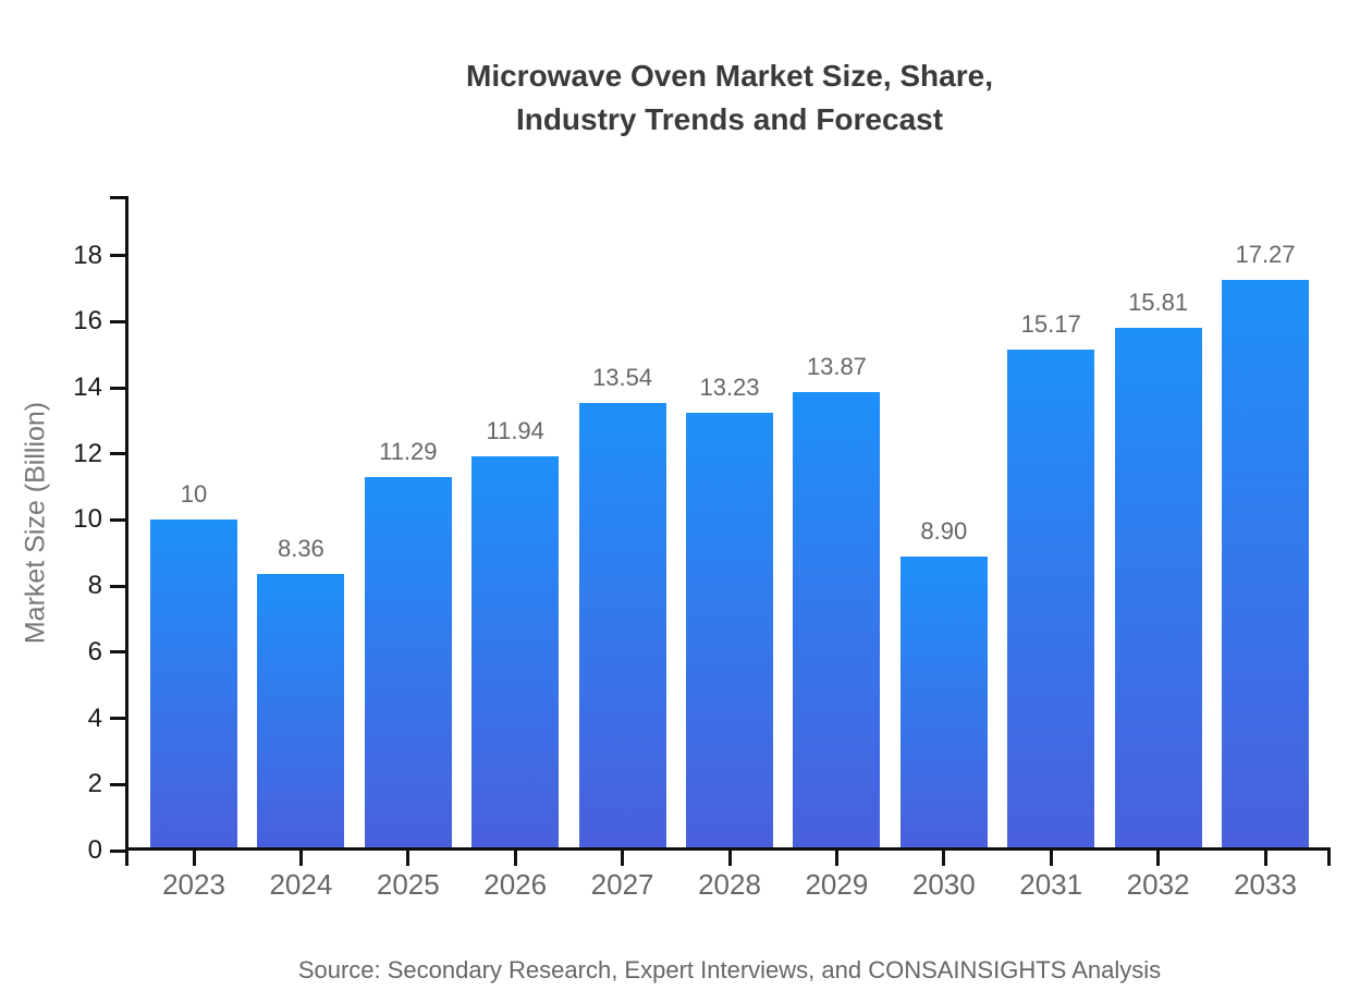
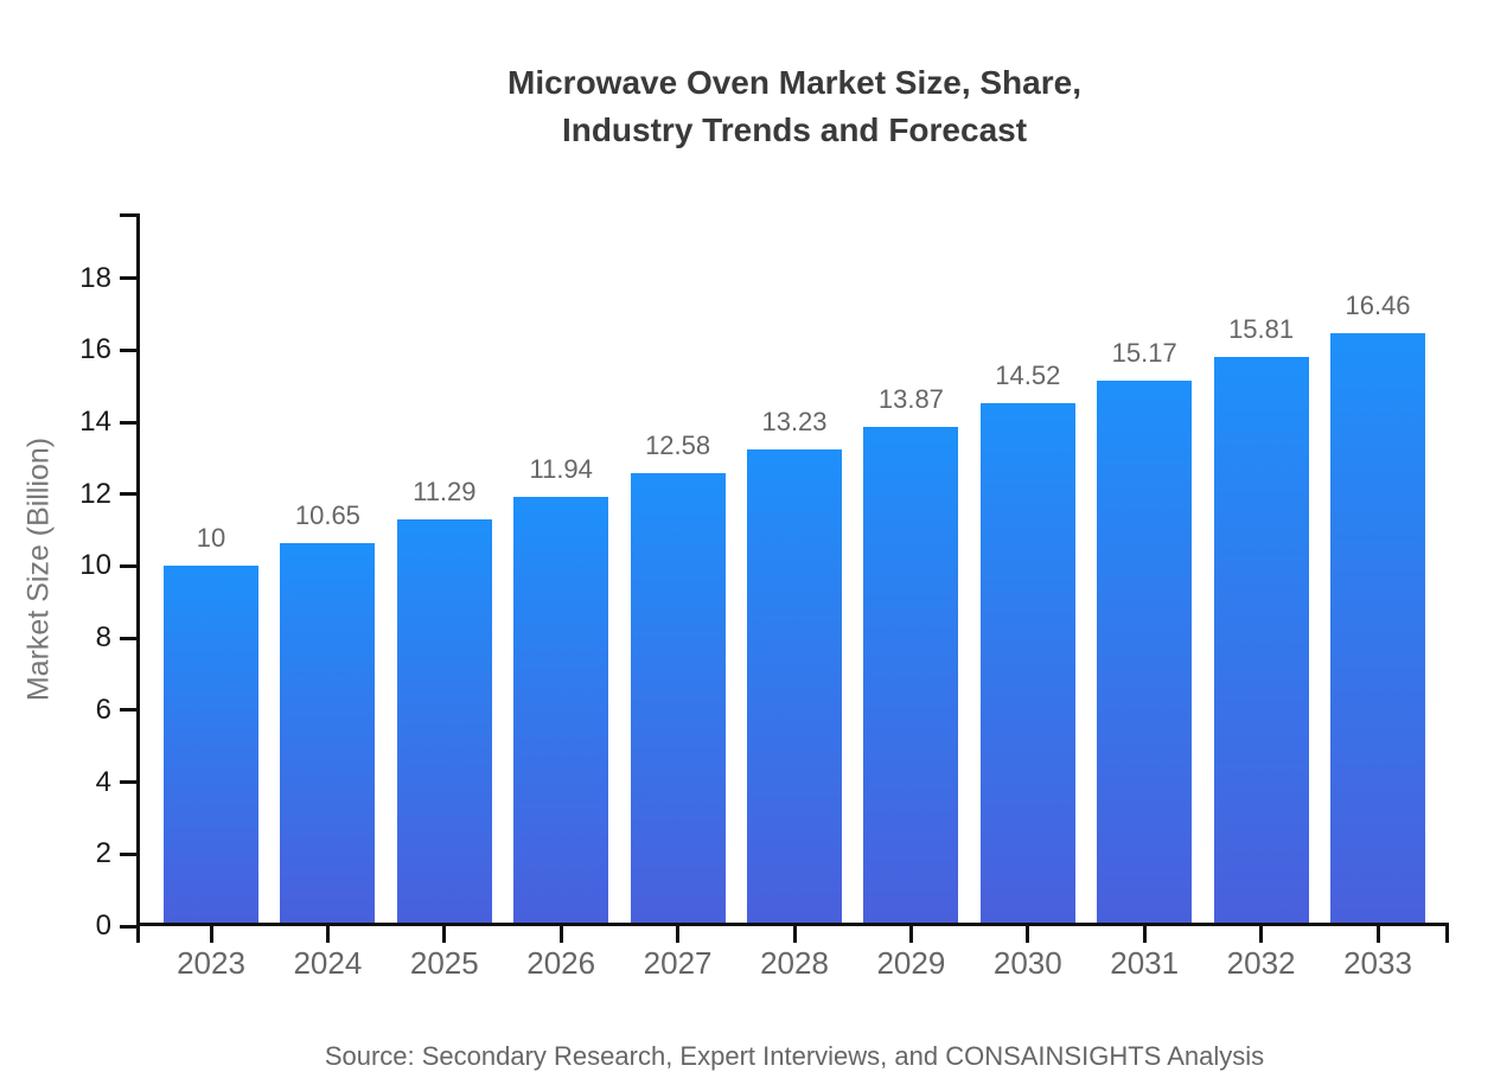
2024: 8.36 -> 10.65
2027: 13.54 -> 12.58
2030: 8.90 -> 14.52
2033: 17.27 -> 16.46
